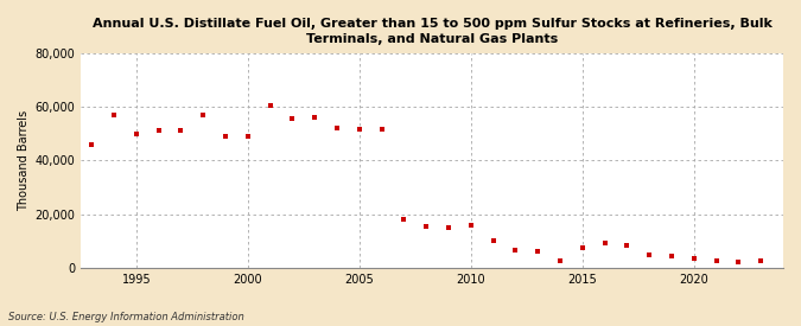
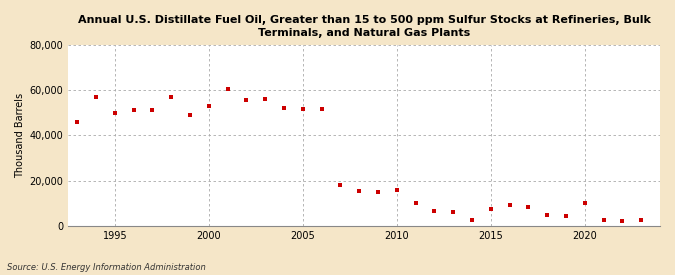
2000: 49,000 -> 53,000
2020: 3,500 -> 10,000
